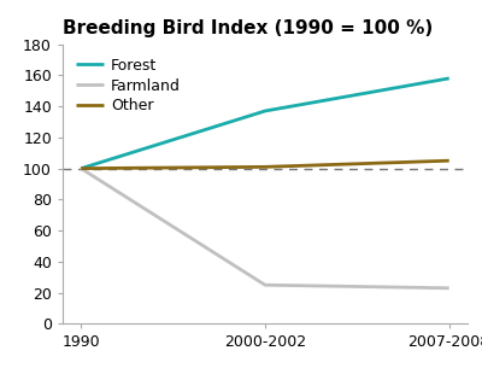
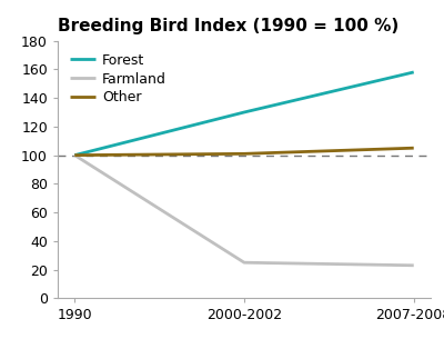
Forest/2000-2002: 137 -> 130
